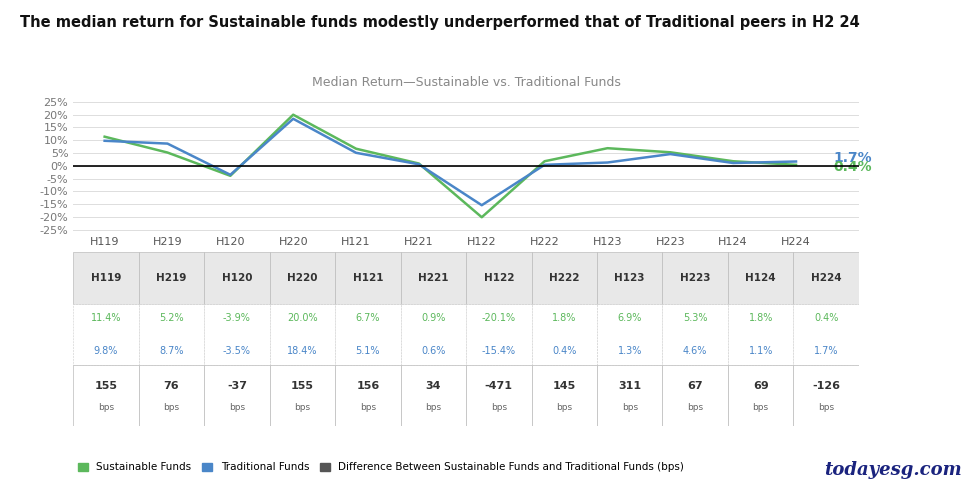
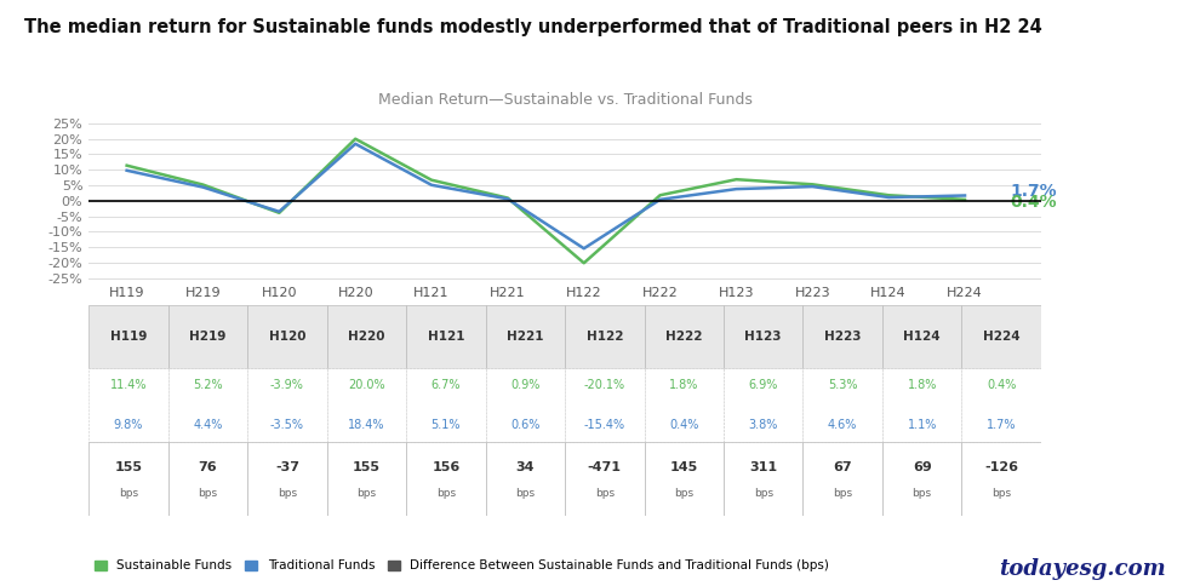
Traditional Funds/H219: 8.7% -> 4.4%
Traditional Funds/H123: 1.3% -> 3.8%
